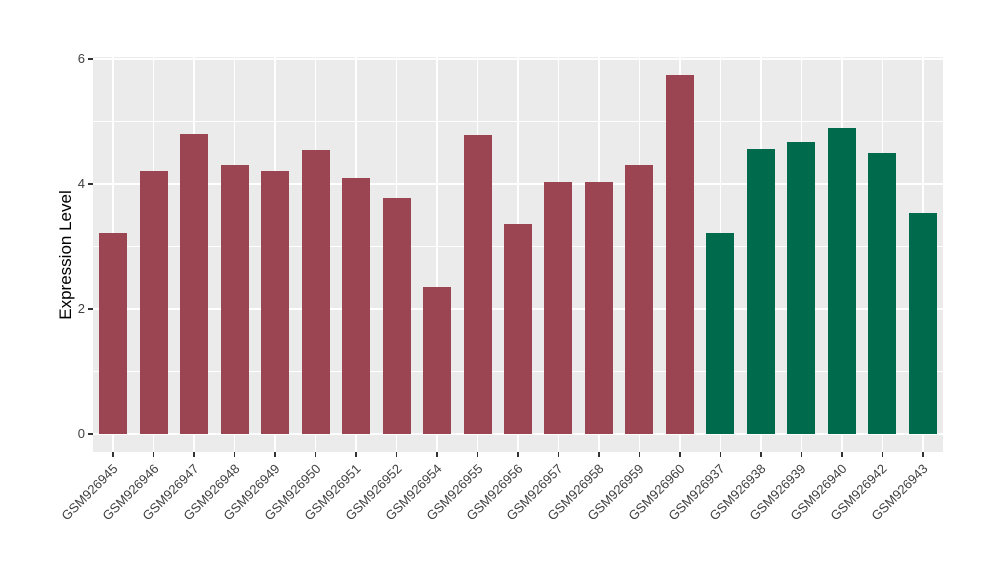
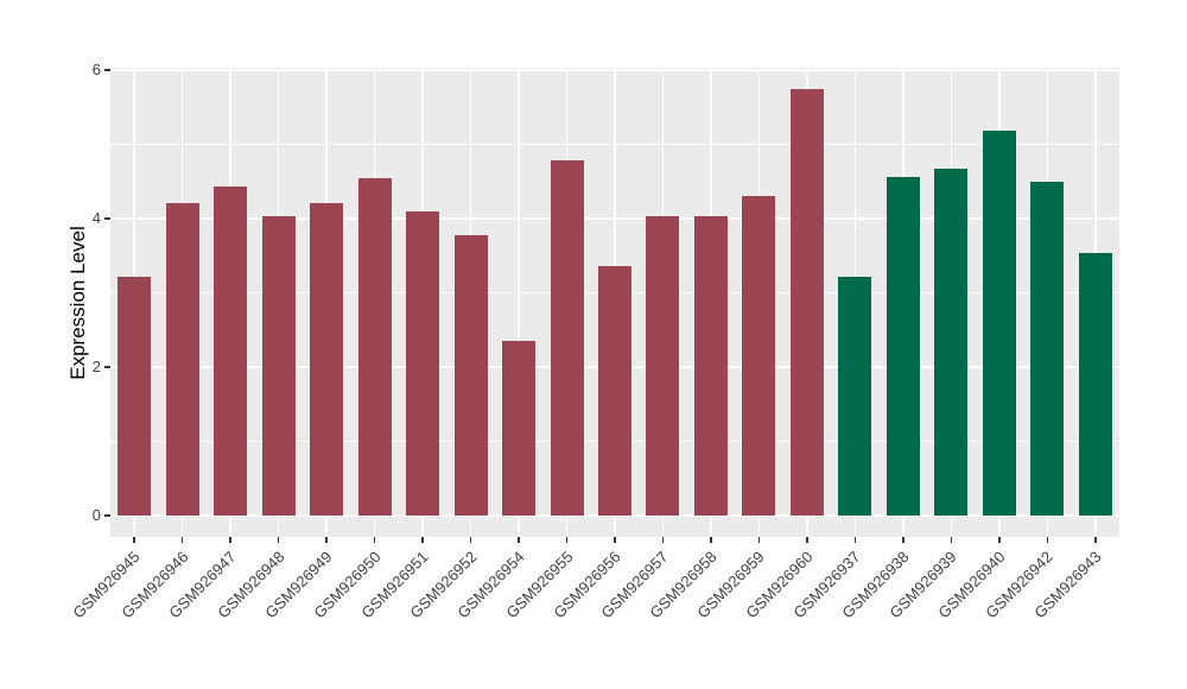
GSM926947: 4.8 -> 4.4
GSM926948: 4.3 -> 4.0
GSM926940: 4.9 -> 5.2
